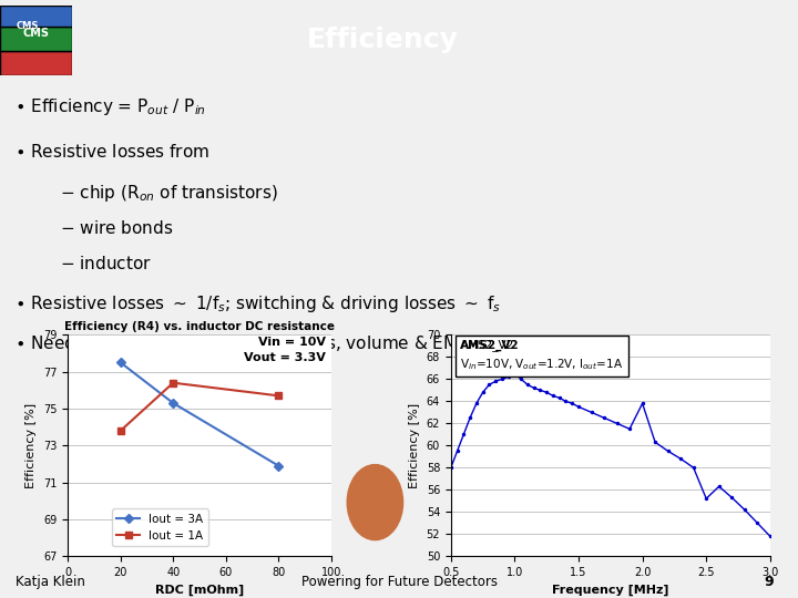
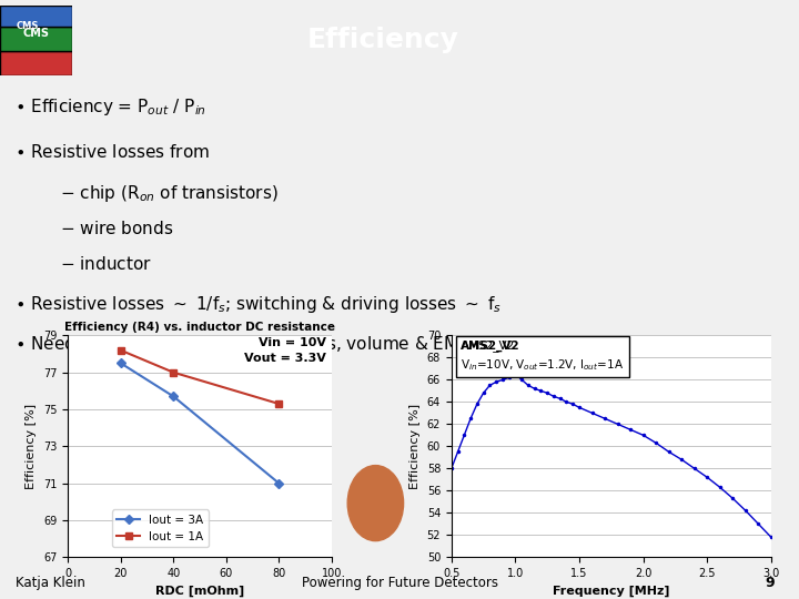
Efficiency (R4) vs. inductor DC resistance/Iout = 1A/20: 73.8 -> 78.2
Efficiency (R4) vs. inductor DC resistance/Iout = 3A/40: 75.3 -> 75.7
Efficiency (R4) vs. inductor DC resistance/Iout = 1A/40: 76.4 -> 77.0
Efficiency (R4) vs. inductor DC resistance/Iout = 3A/80: 71.9 -> 71.0
Efficiency (R4) vs. inductor DC resistance/Iout = 1A/80: 75.7 -> 75.3
2.0: 63.8 -> 61.0
2.5: 55.2 -> 57.2
